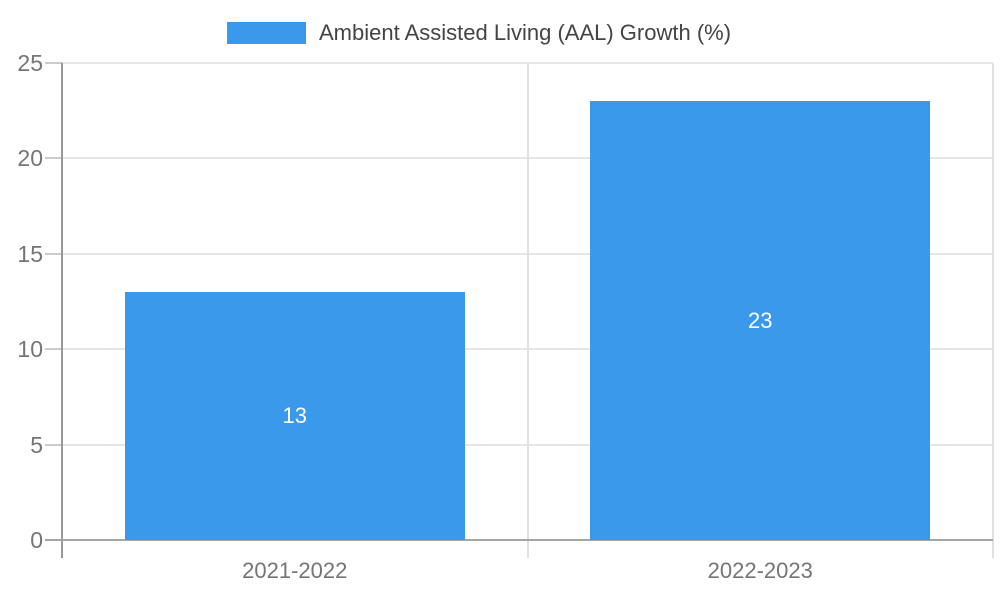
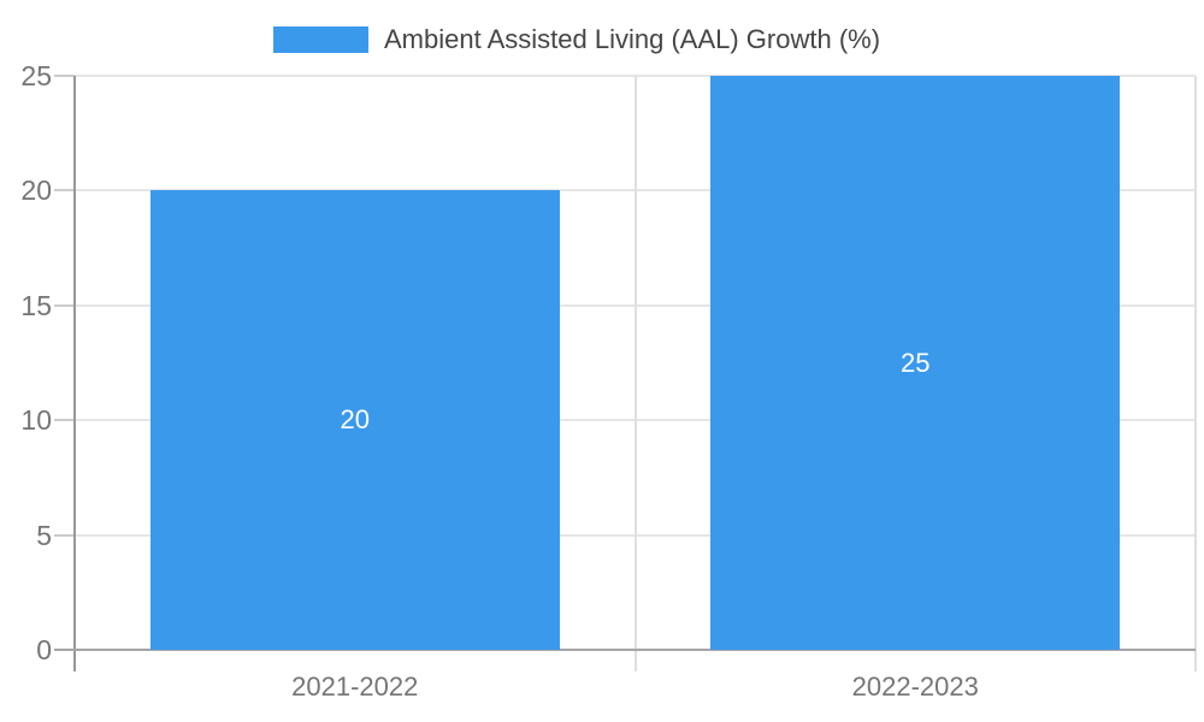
2021-2022: 13 -> 20
2022-2023: 23 -> 25
